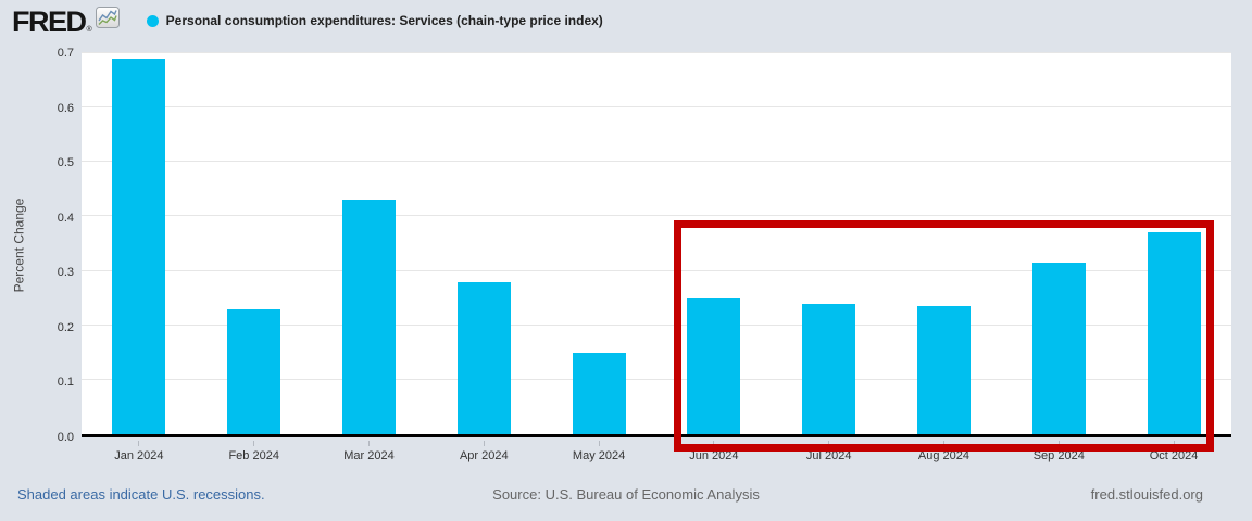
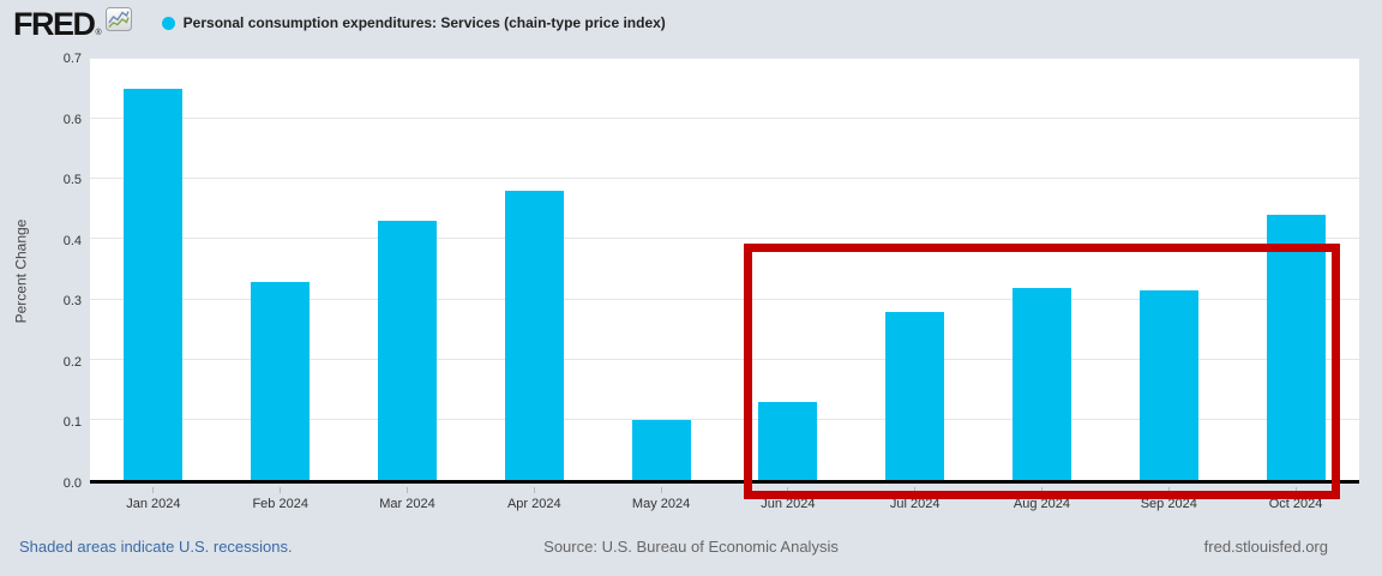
Jan 2024: 0.69 -> 0.65
Feb 2024: 0.23 -> 0.33
Apr 2024: 0.28 -> 0.48
May 2024: 0.15 -> 0.10
Jun 2024: 0.25 -> 0.13
Jul 2024: 0.24 -> 0.28
Aug 2024: 0.23 -> 0.32
Oct 2024: 0.37 -> 0.44
